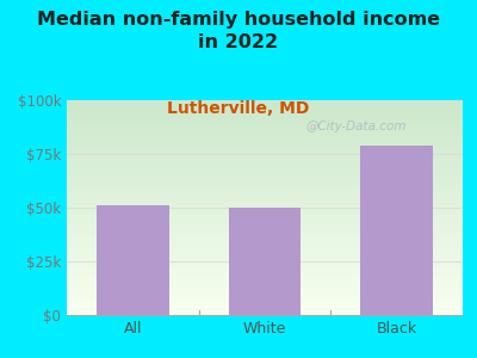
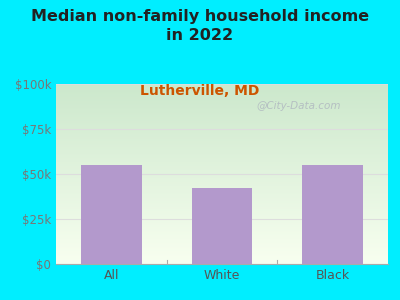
All: $51k -> $55k
White: $50k -> $42k
Black: $79k -> $55k
